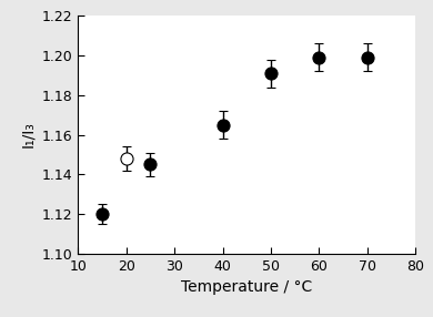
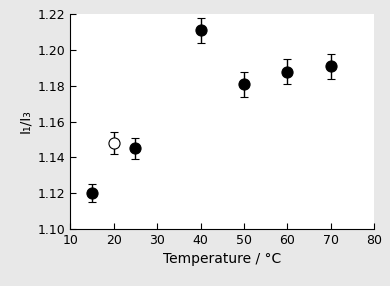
40: 1.165 -> 1.211
50: 1.191 -> 1.181
60: 1.199 -> 1.188
70: 1.199 -> 1.191
